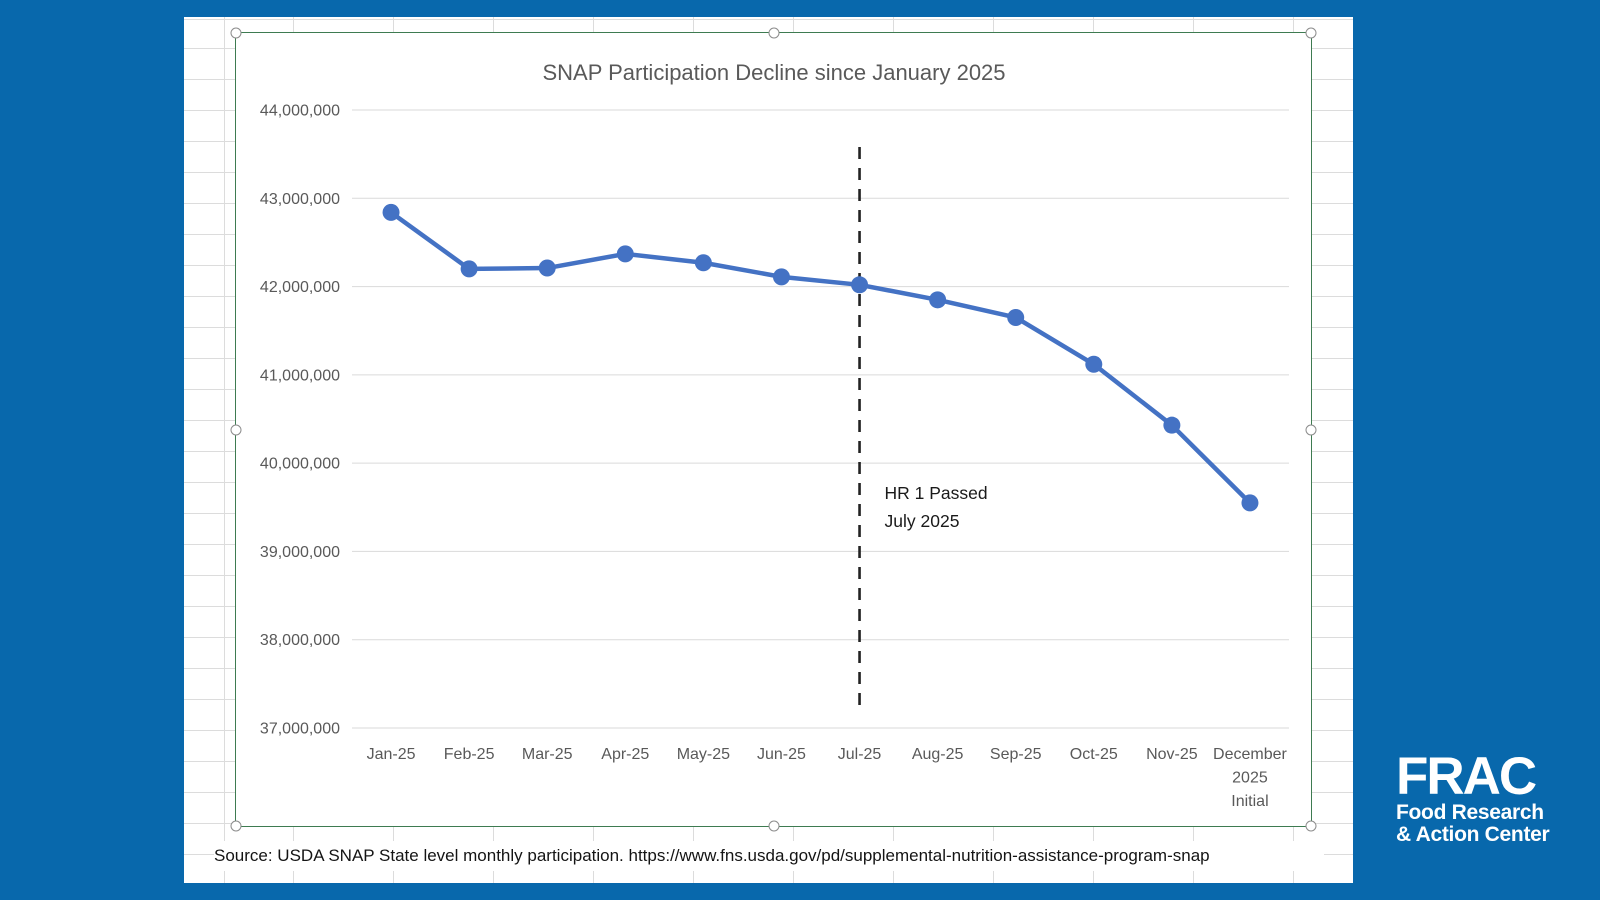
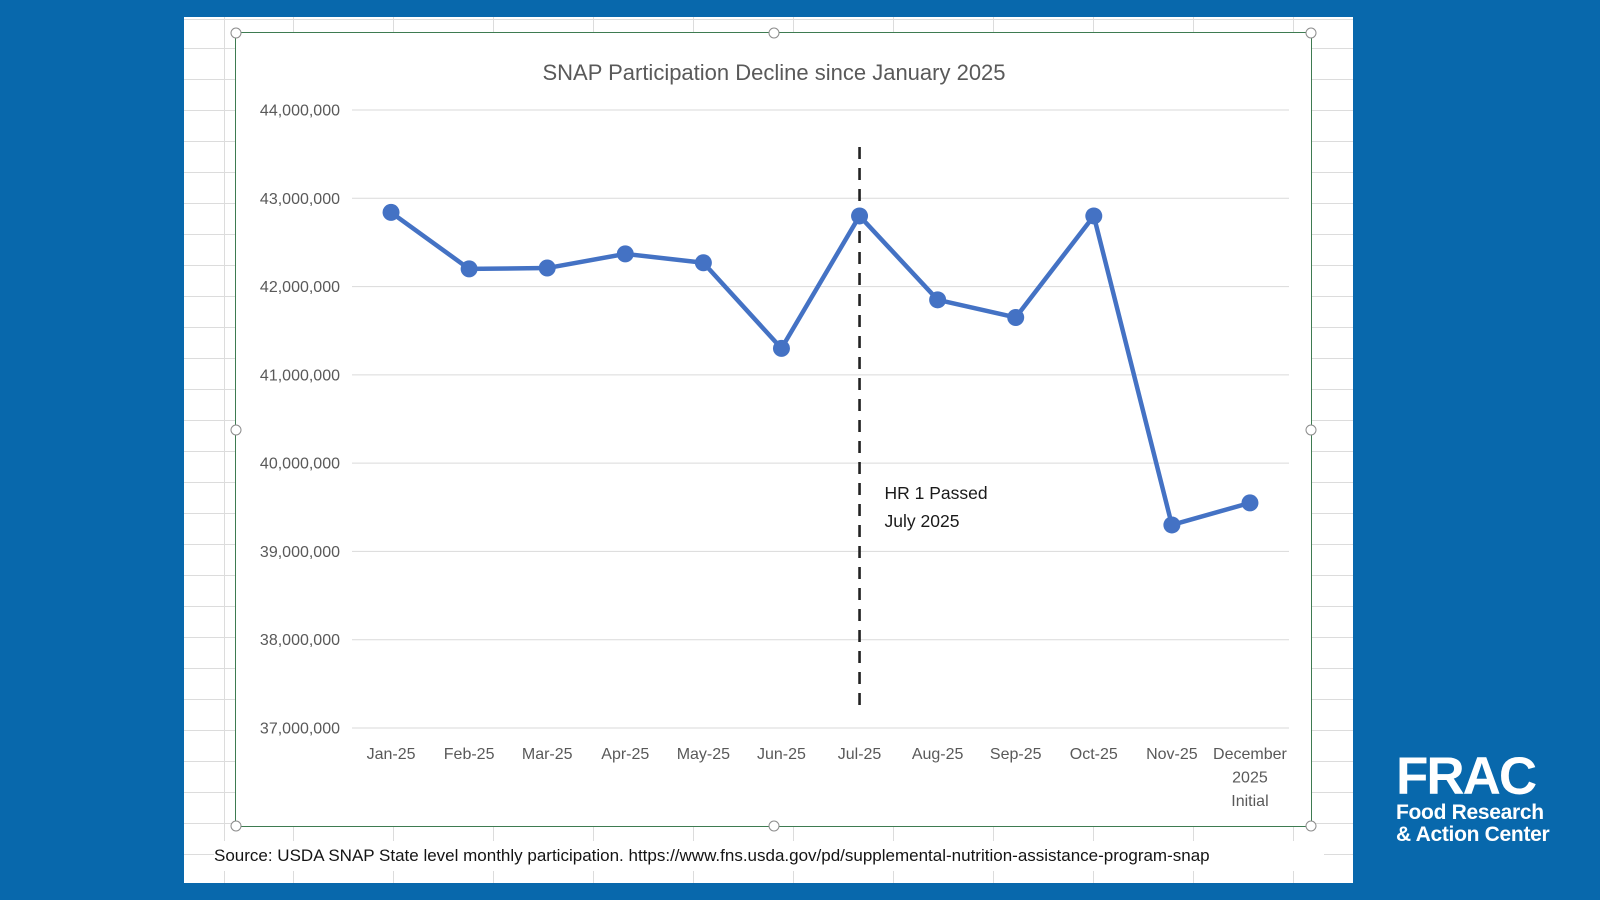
Jun-25: 42100000 -> 41300000
Jul-25: 42000000 -> 42800000
Oct-25: 41100000 -> 42800000
Nov-25: 40400000 -> 39300000
